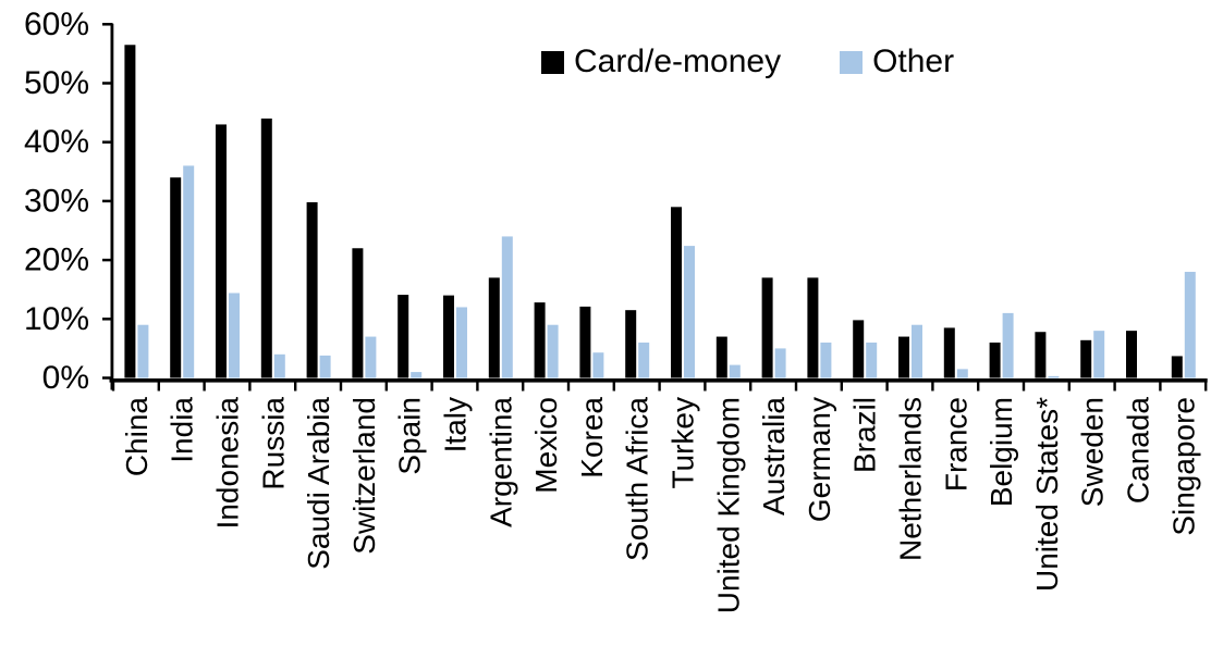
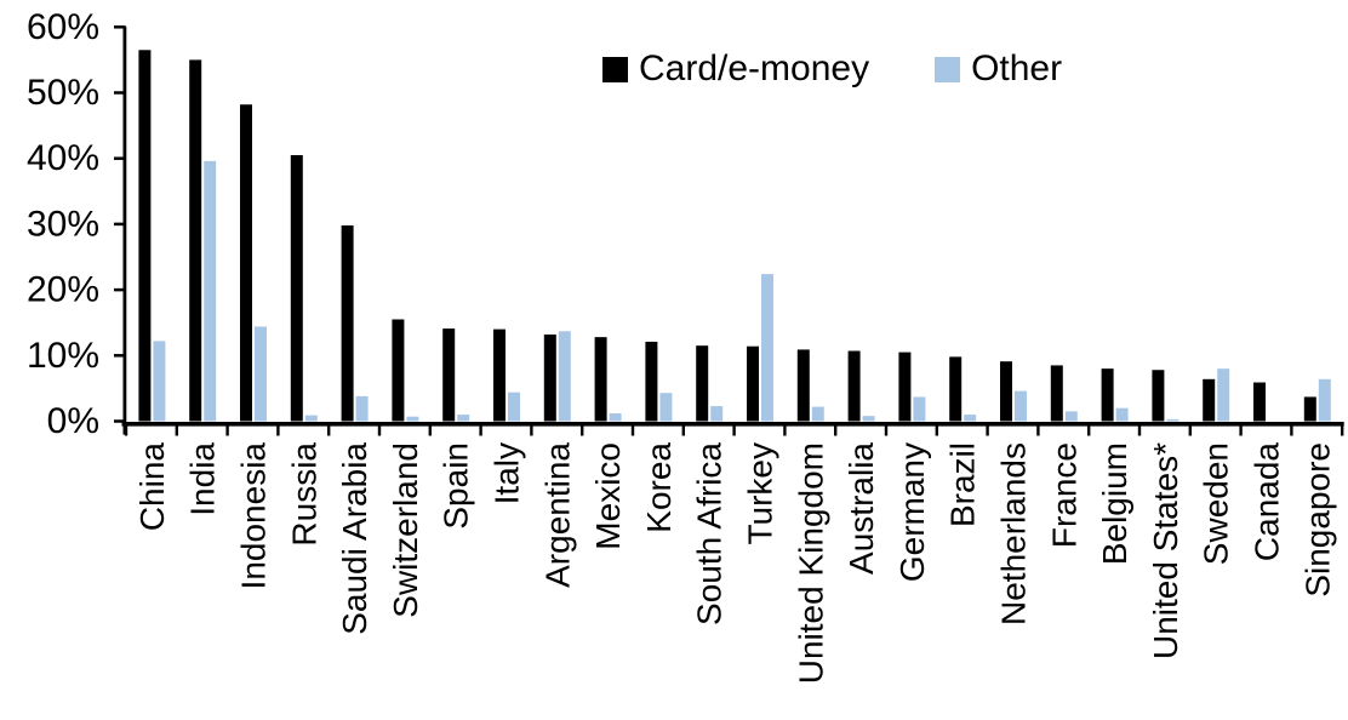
Other/China: 9% -> 12%
Card/e-money/India: 34% -> 55%
Other/India: 36% -> 40%
Card/e-money/Indonesia: 43% -> 48%
Card/e-money/Russia: 44% -> 40%
Other/Russia: 4% -> 1%
Card/e-money/Switzerland: 22% -> 16%
Other/Switzerland: 7% -> 1%
Other/Italy: 12% -> 4%
Card/e-money/Argentina: 17% -> 13%
Other/Argentina: 24% -> 14%
Other/Mexico: 9% -> 1%
Other/South Africa: 6% -> 2%
Card/e-money/Turkey: 29% -> 11%
Card/e-money/United Kingdom: 7% -> 11%
Card/e-money/Australia: 17% -> 11%
Other/Australia: 5% -> 1%
Card/e-money/Germany: 17% -> 10%
Other/Germany: 6% -> 4%
Other/Brazil: 6% -> 1%
Card/e-money/Netherlands: 7% -> 9%
Other/Netherlands: 9% -> 5%
Card/e-money/Belgium: 6% -> 8%
Other/Belgium: 11% -> 2%
Card/e-money/Canada: 8% -> 6%
Other/Singapore: 18% -> 6%
